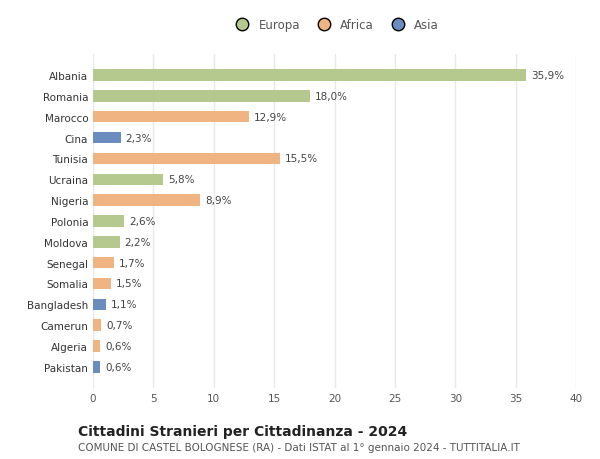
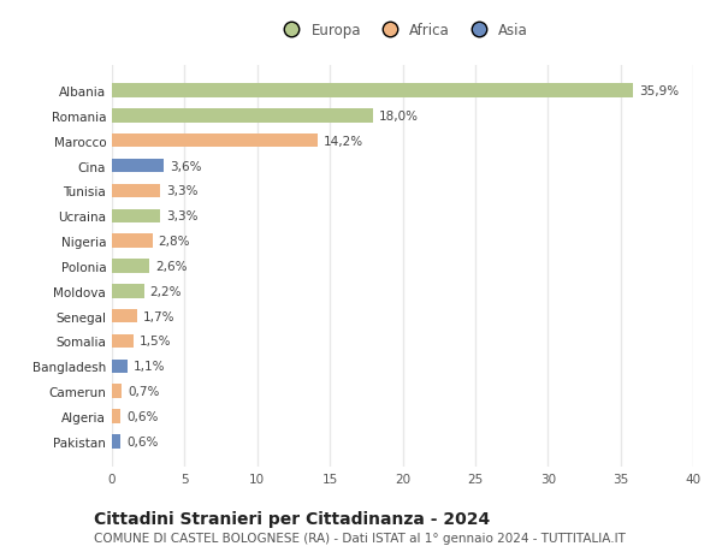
Marocco: 12,9% -> 14,2%
Cina: 2,3% -> 3,6%
Tunisia: 15,5% -> 3,3%
Ucraina: 5,8% -> 3,3%
Nigeria: 8,9% -> 2,8%
